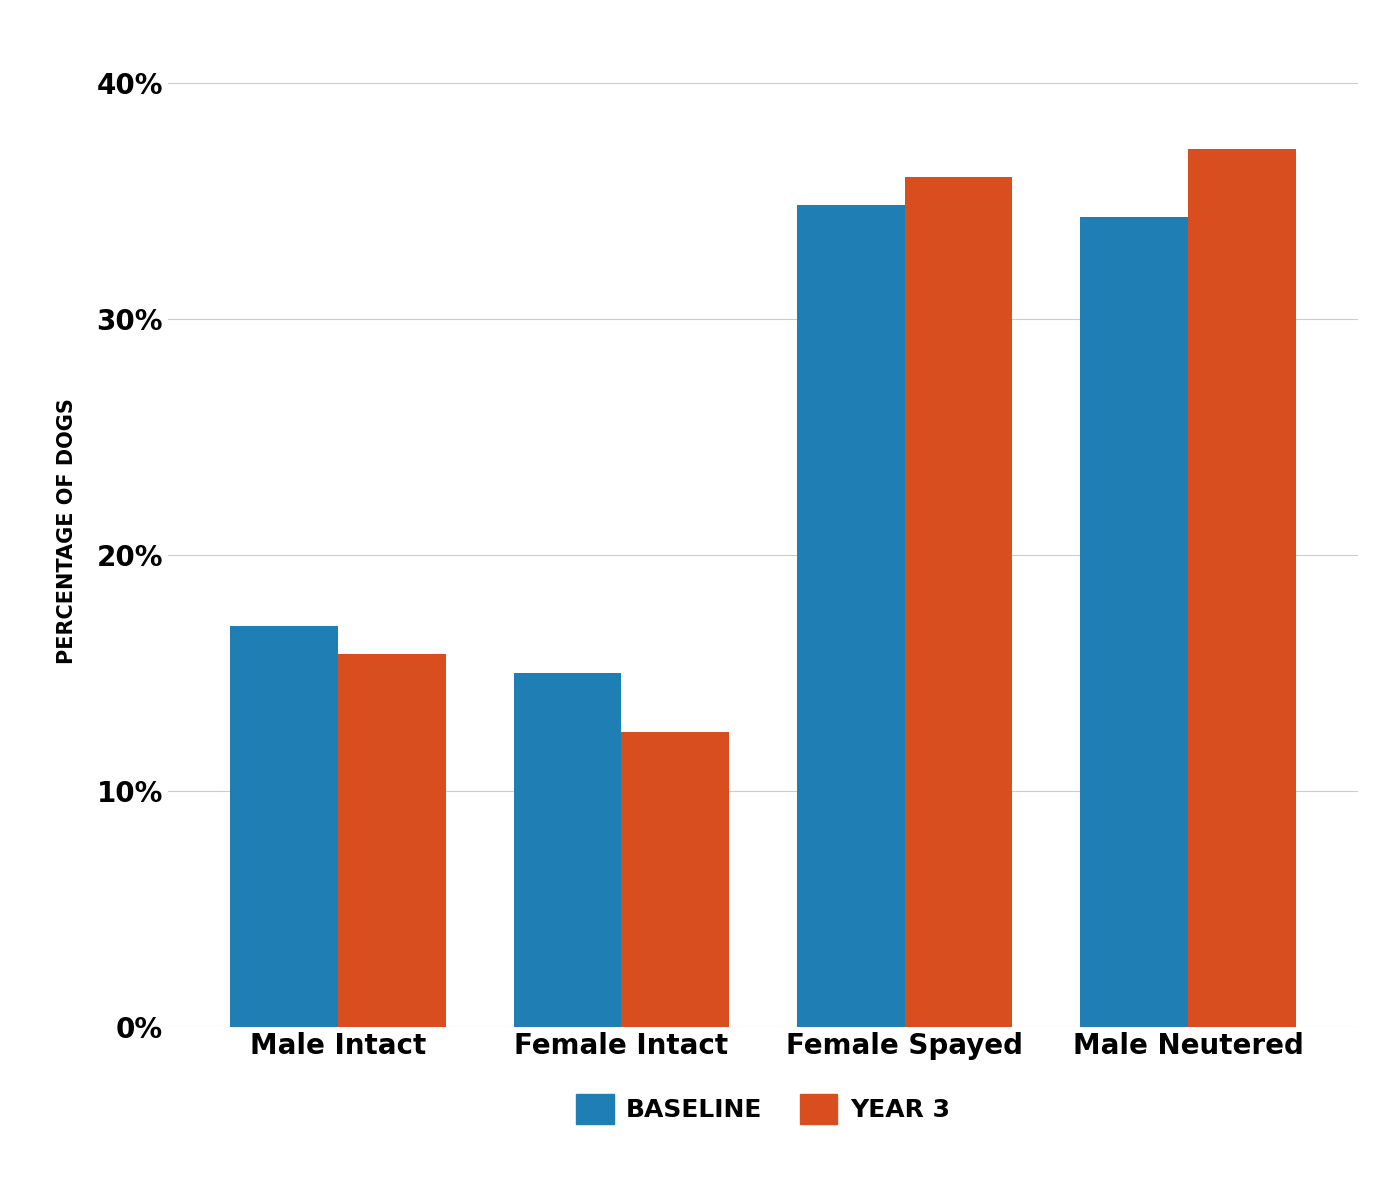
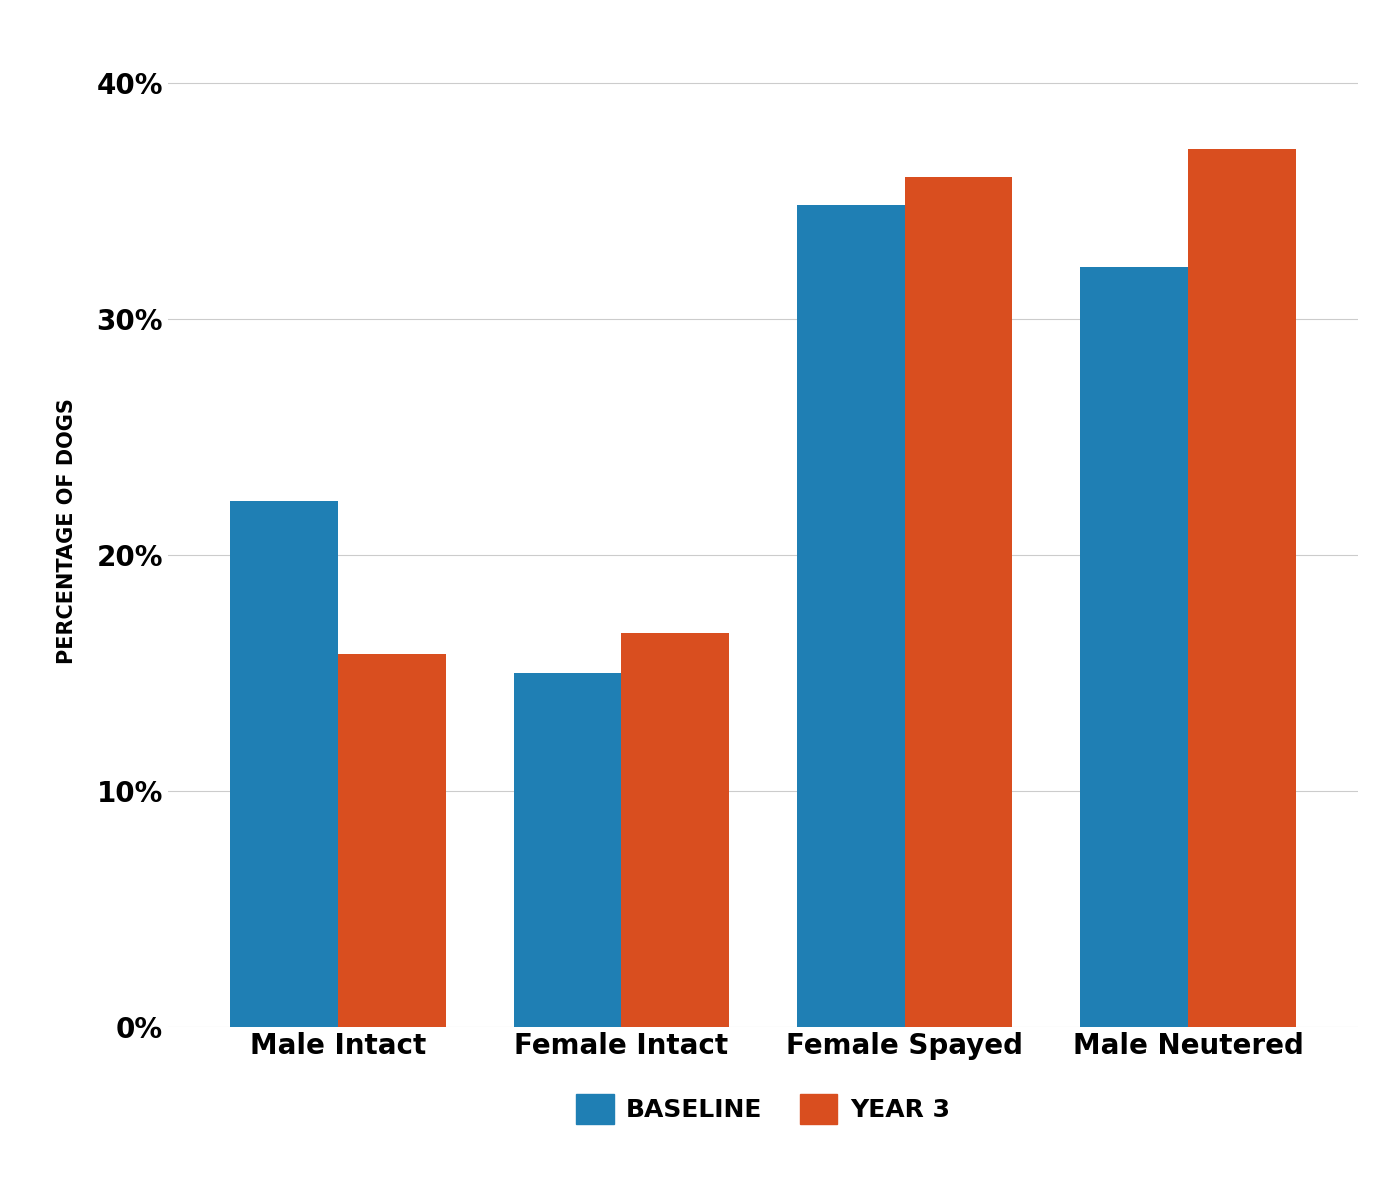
BASELINE/Male Intact: 17.0% -> 22.3%
YEAR 3/Female Intact: 12.5% -> 16.7%
BASELINE/Male Neutered: 34.3% -> 32.2%
